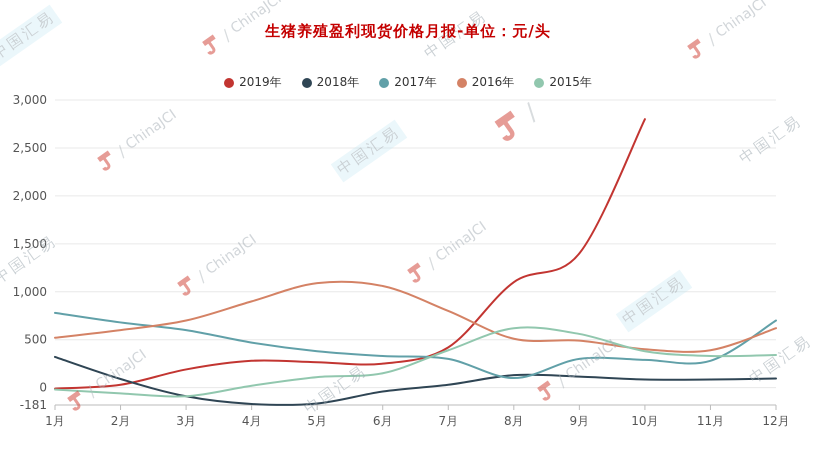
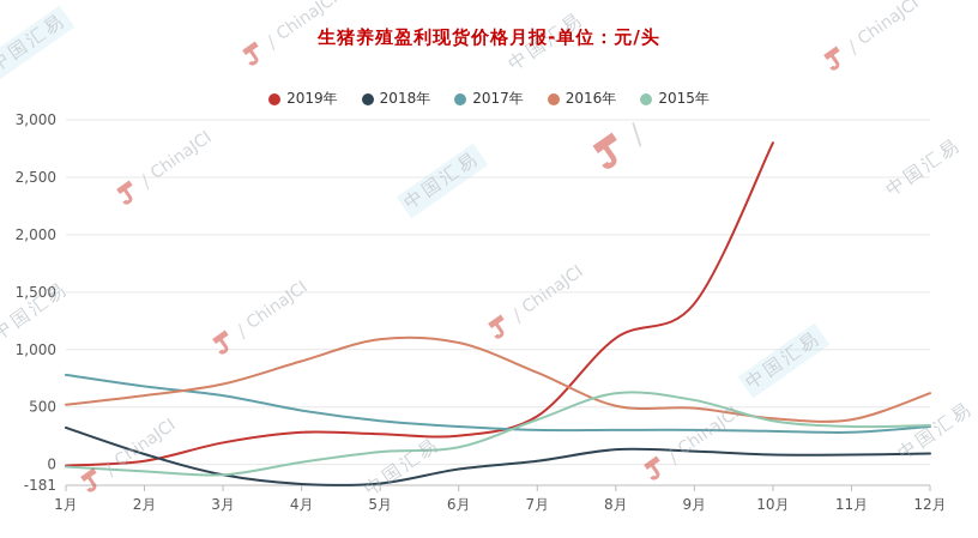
2017年/8月: 100 -> 300
2017年/12月: 700 -> 300
